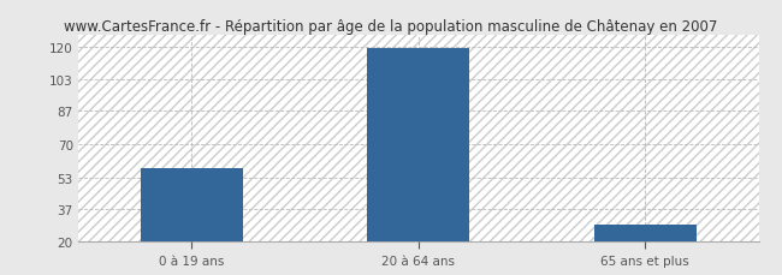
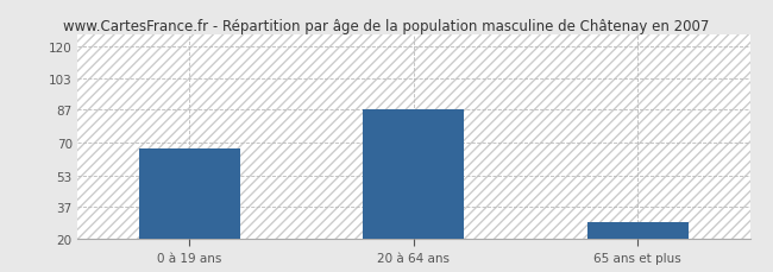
0 à 19 ans: 58 -> 67
20 à 64 ans: 119 -> 87
